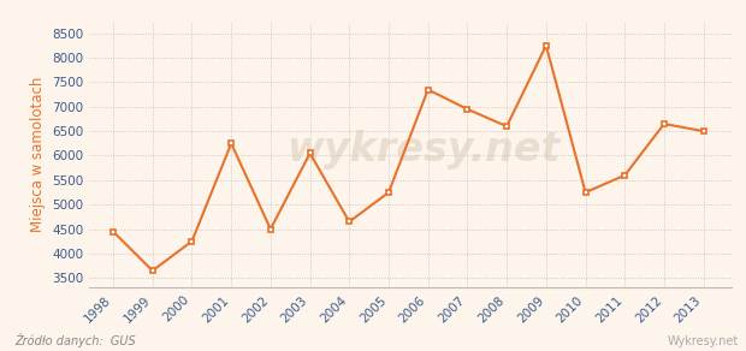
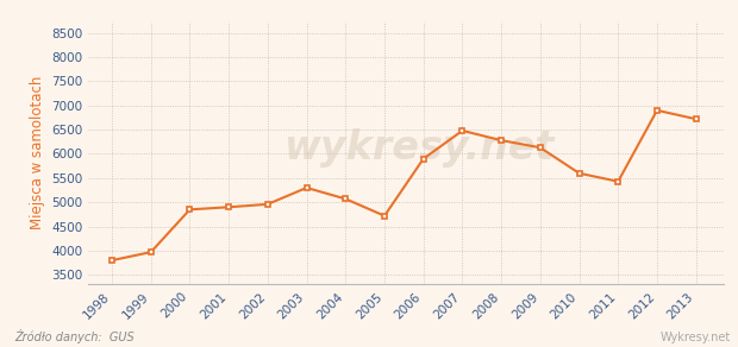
1998: 4450 -> 3800
1999: 3650 -> 3970
2000: 4250 -> 4850
2001: 6250 -> 4900
2002: 4500 -> 4960
2003: 6050 -> 5300
2004: 4650 -> 5070
2005: 5250 -> 4720
2006: 7350 -> 5900
2007: 6950 -> 6480
2008: 6600 -> 6280
2009: 8250 -> 6130
2010: 5250 -> 5600
2011: 5600 -> 5430
2012: 6650 -> 6900
2013: 6500 -> 6720
